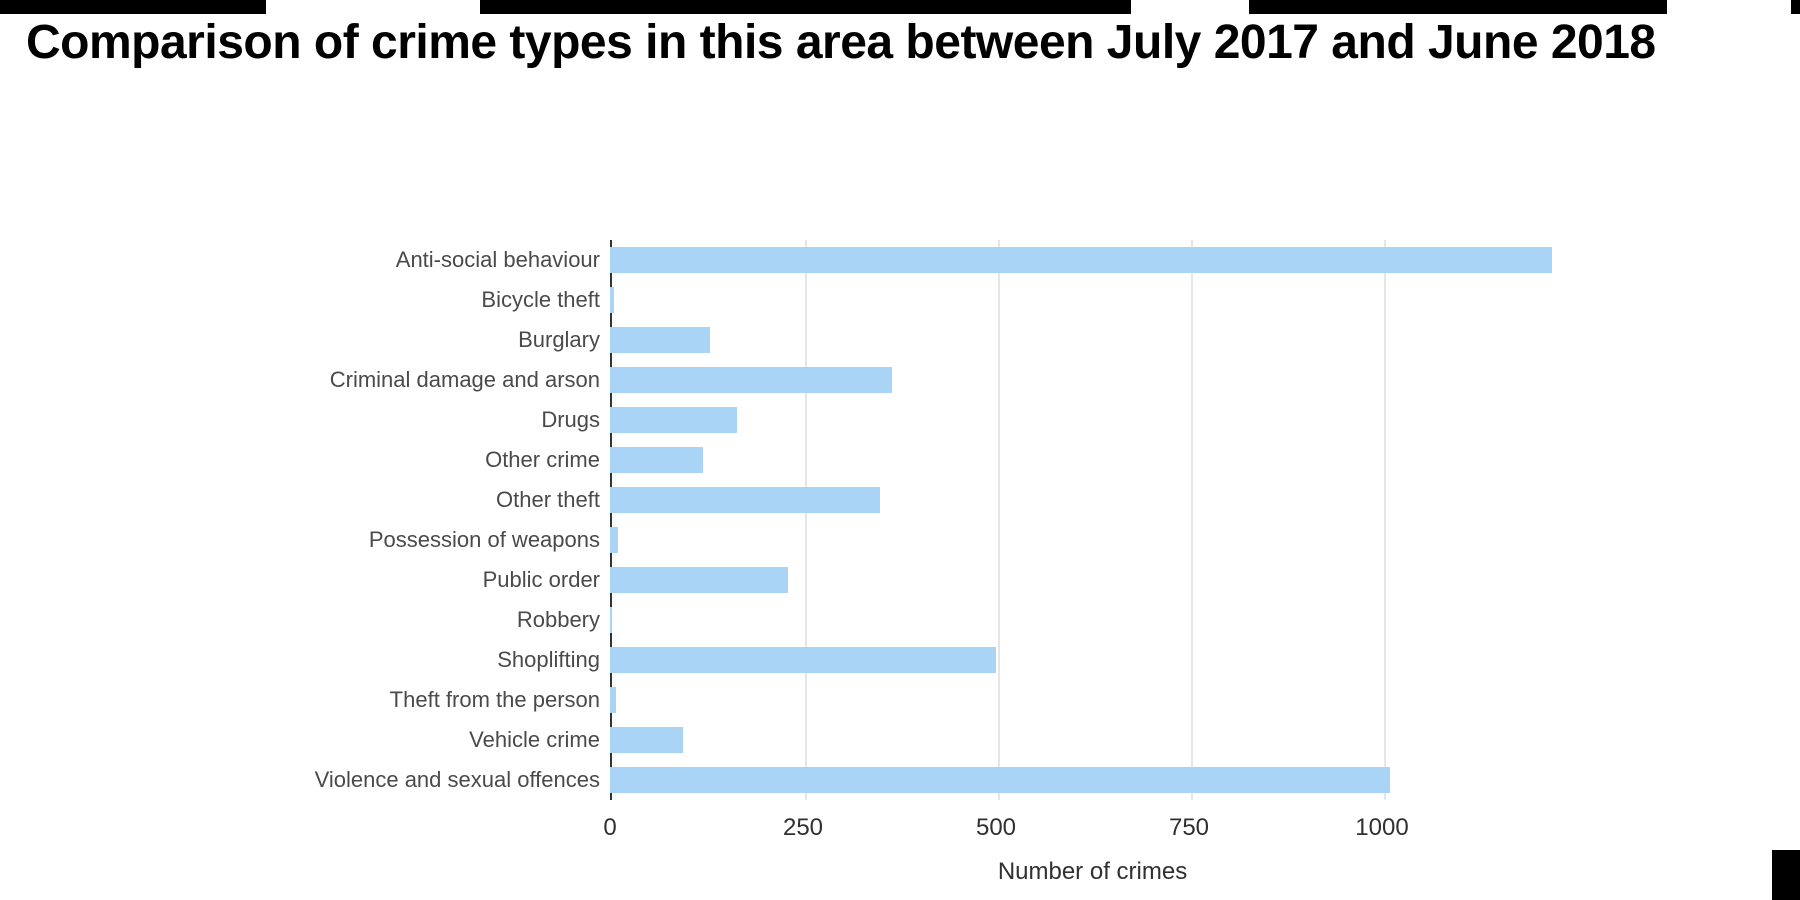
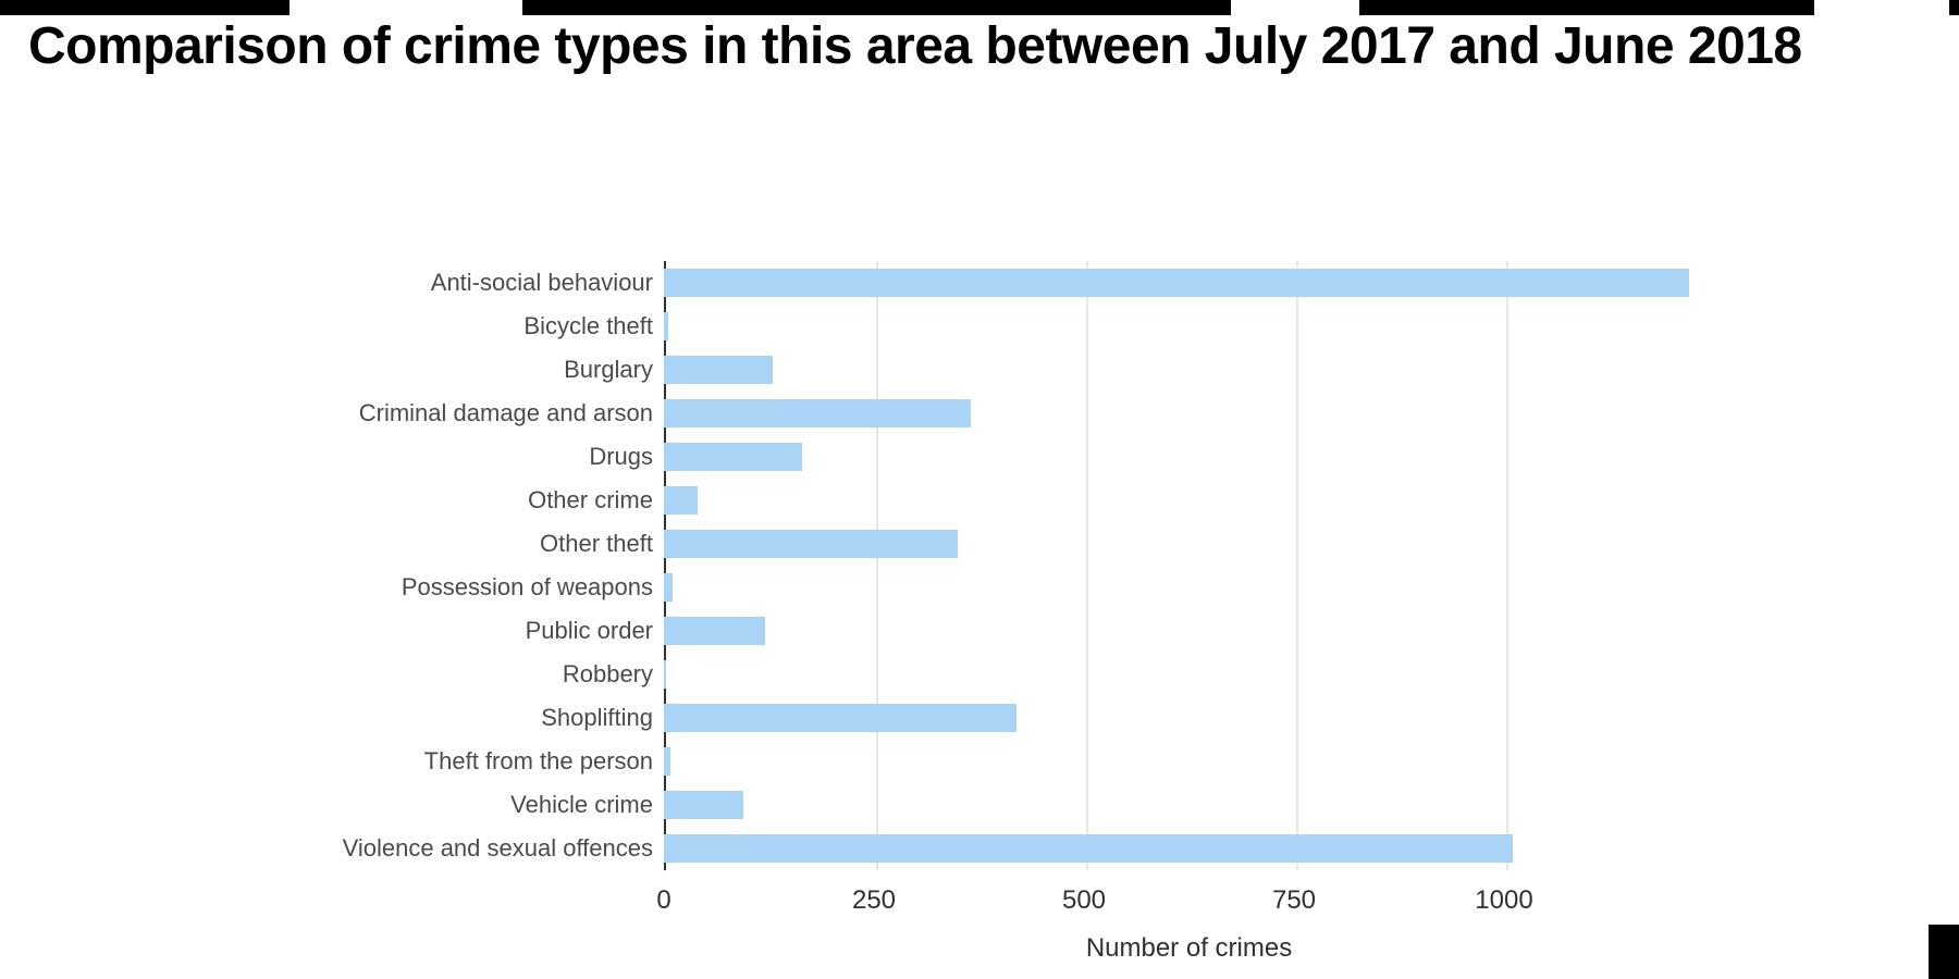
Other crime: 120 -> 40
Public order: 230 -> 120
Shoplifting: 500 -> 420
